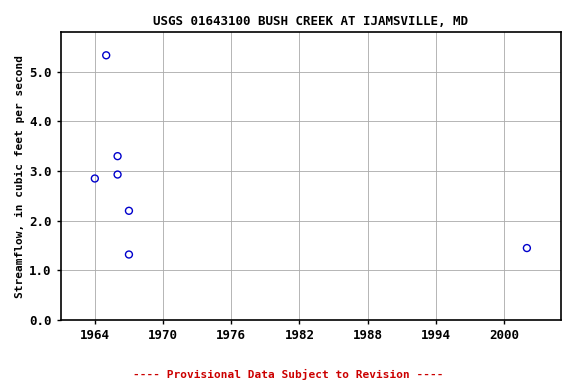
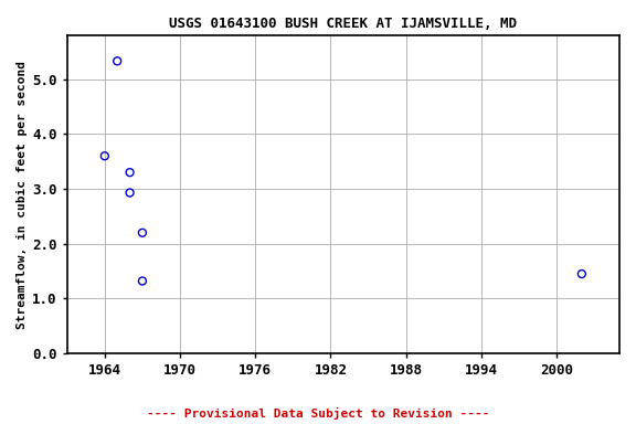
1964: 2.85 -> 3.60
